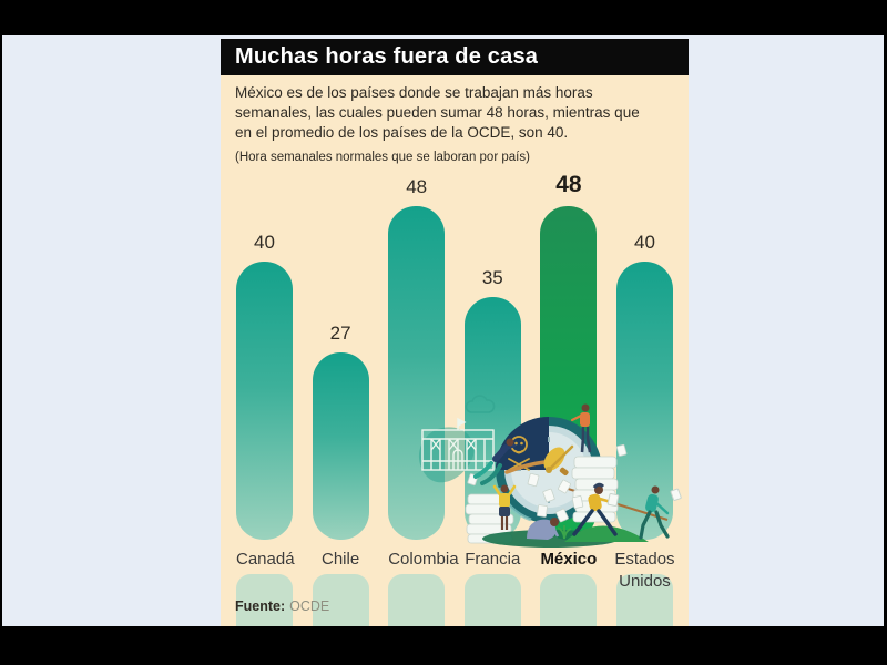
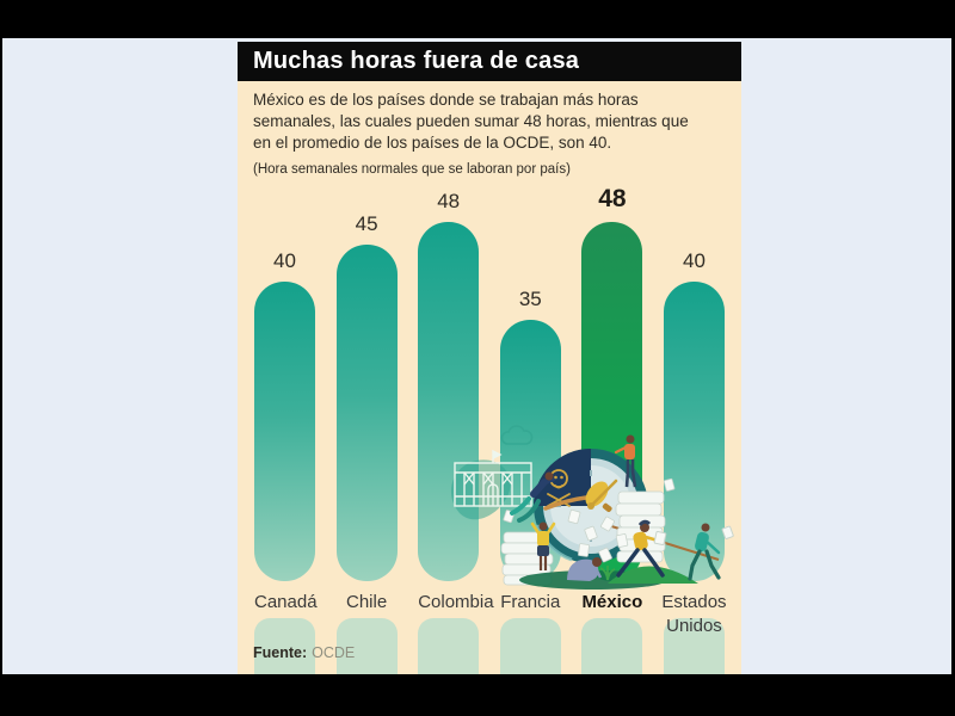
Chile: 27 -> 45
